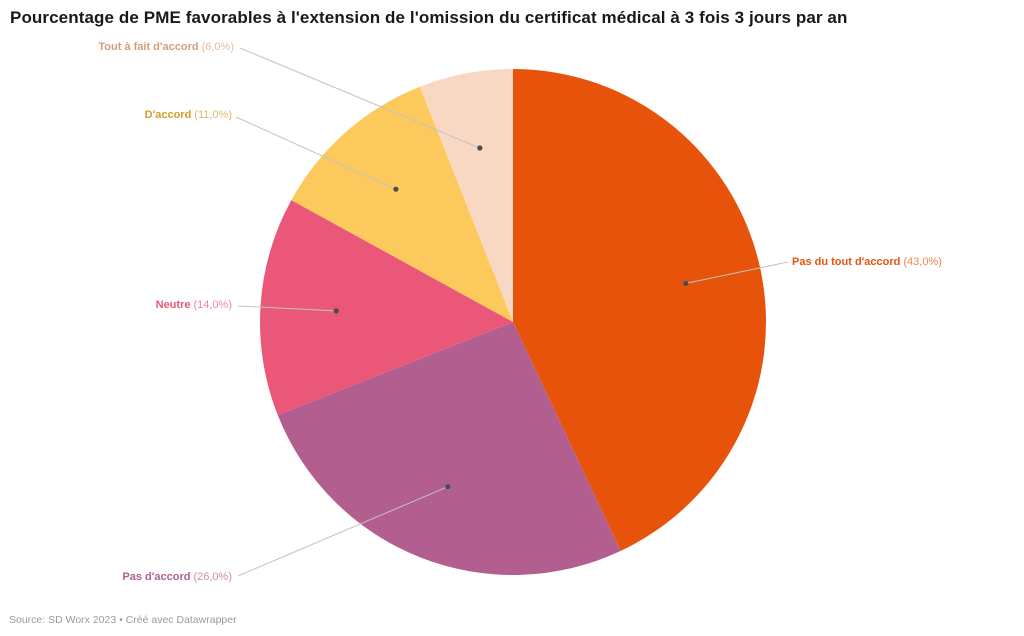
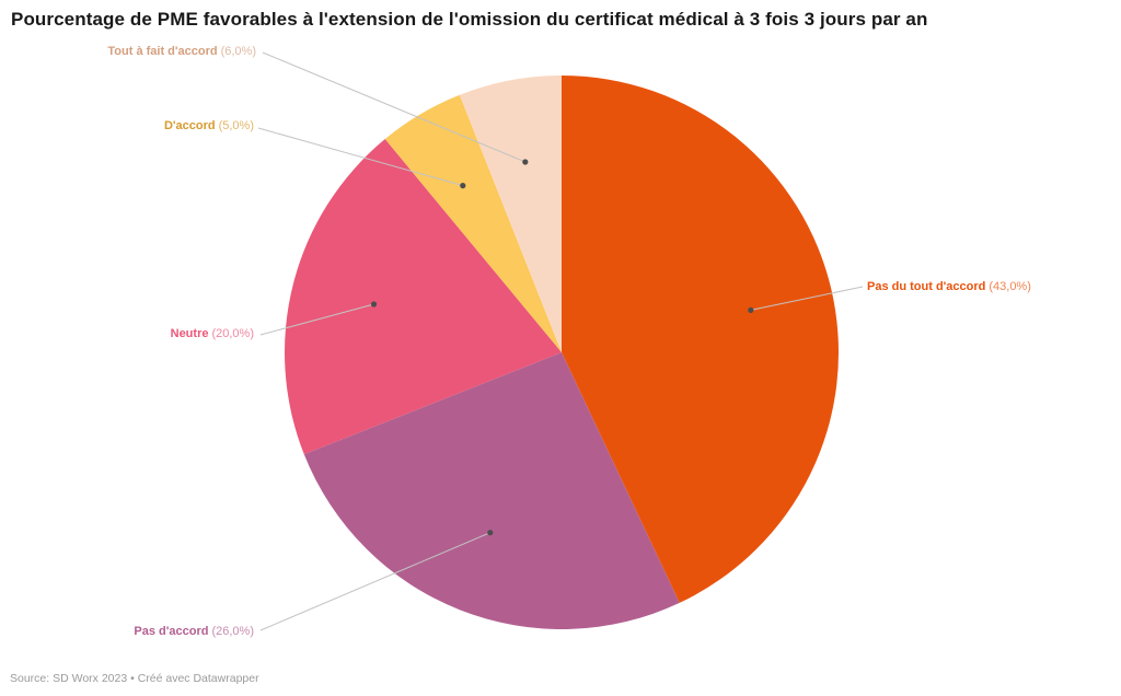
Neutre: 14,0% -> 20,0%
D'accord: 11,0% -> 5,0%
